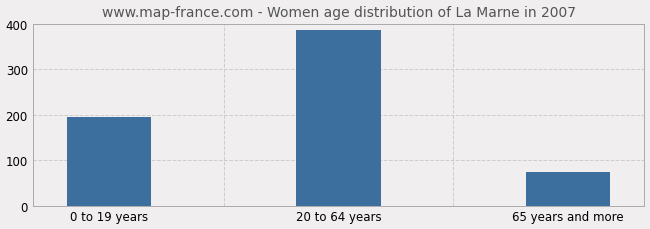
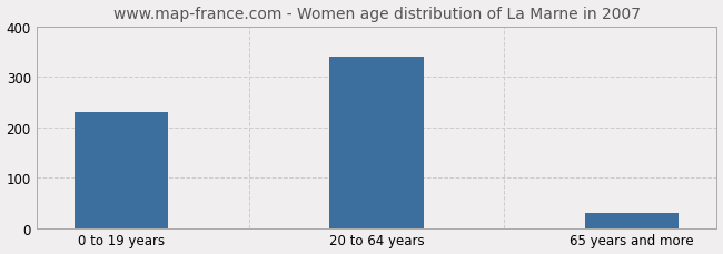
0 to 19 years: 196 -> 230
20 to 64 years: 387 -> 340
65 years and more: 74 -> 30
